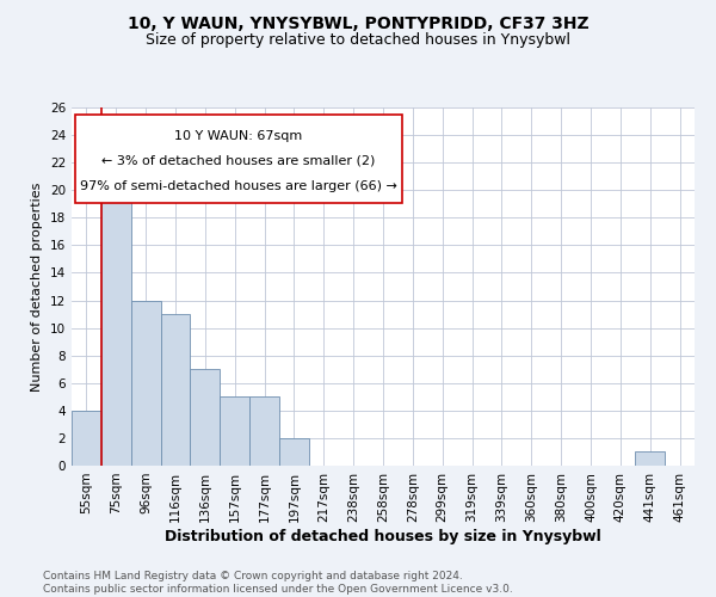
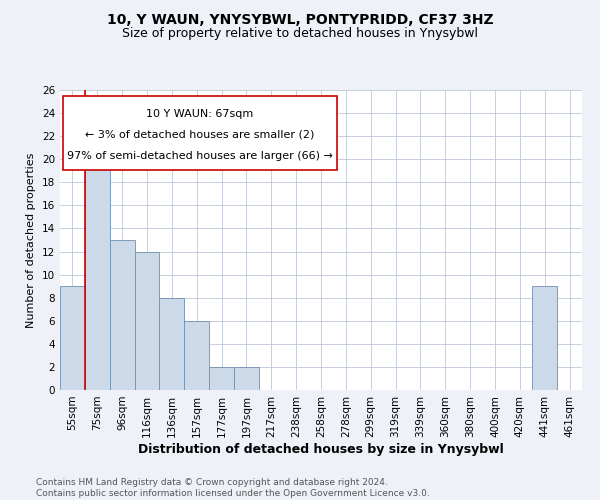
55sqm: 4 -> 9
96sqm: 12 -> 13
116sqm: 11 -> 12
136sqm: 7 -> 8
157sqm: 5 -> 6
177sqm: 5 -> 2
441sqm: 1 -> 9
